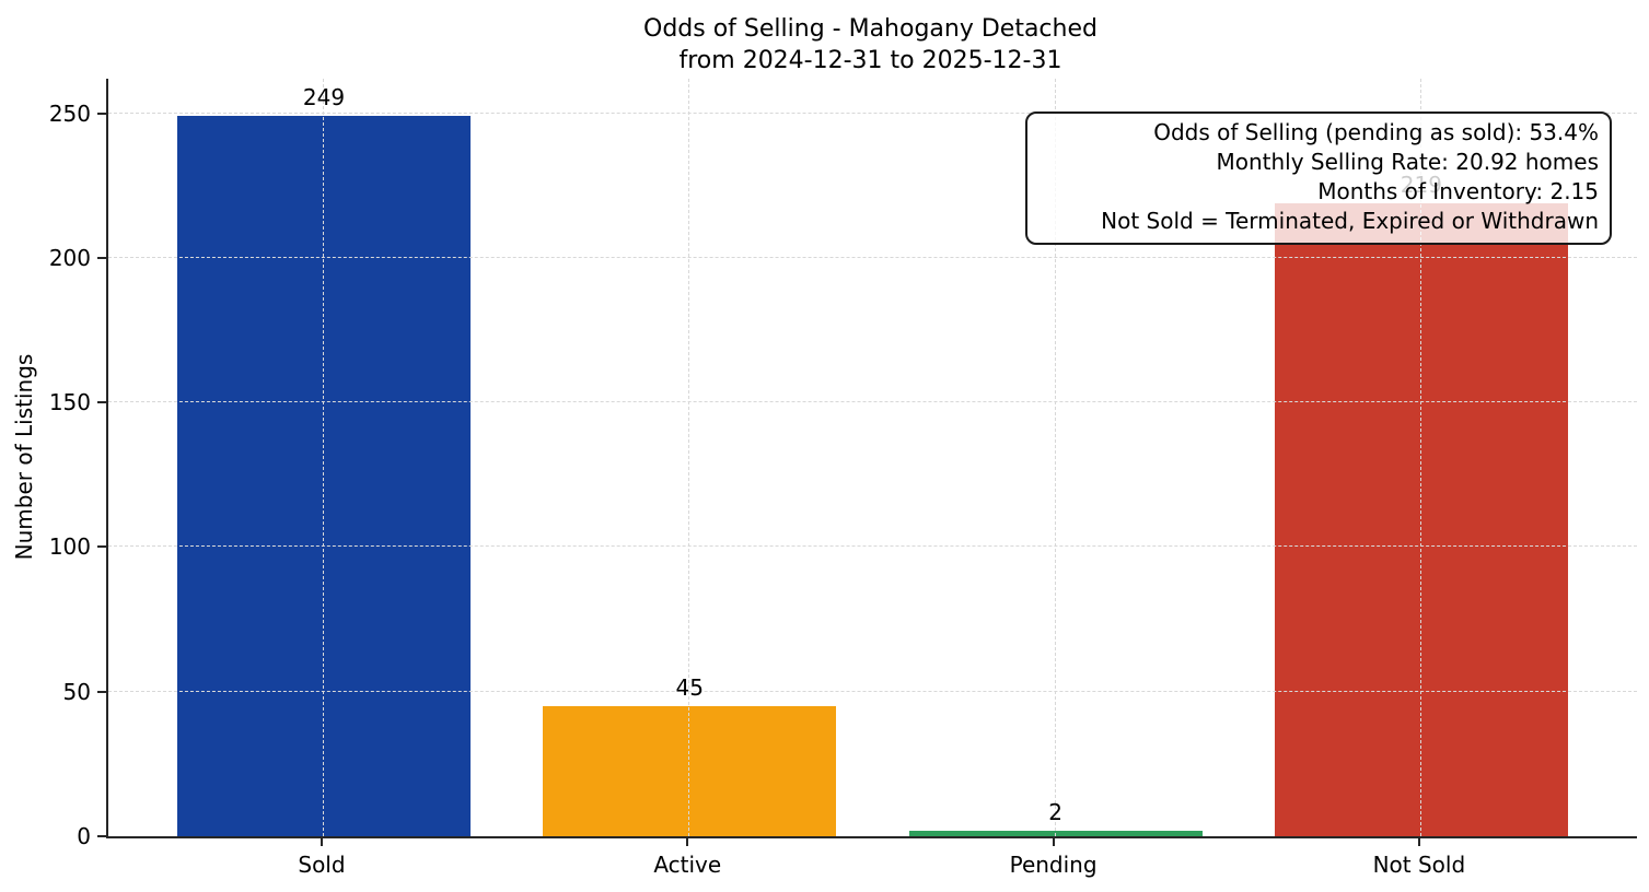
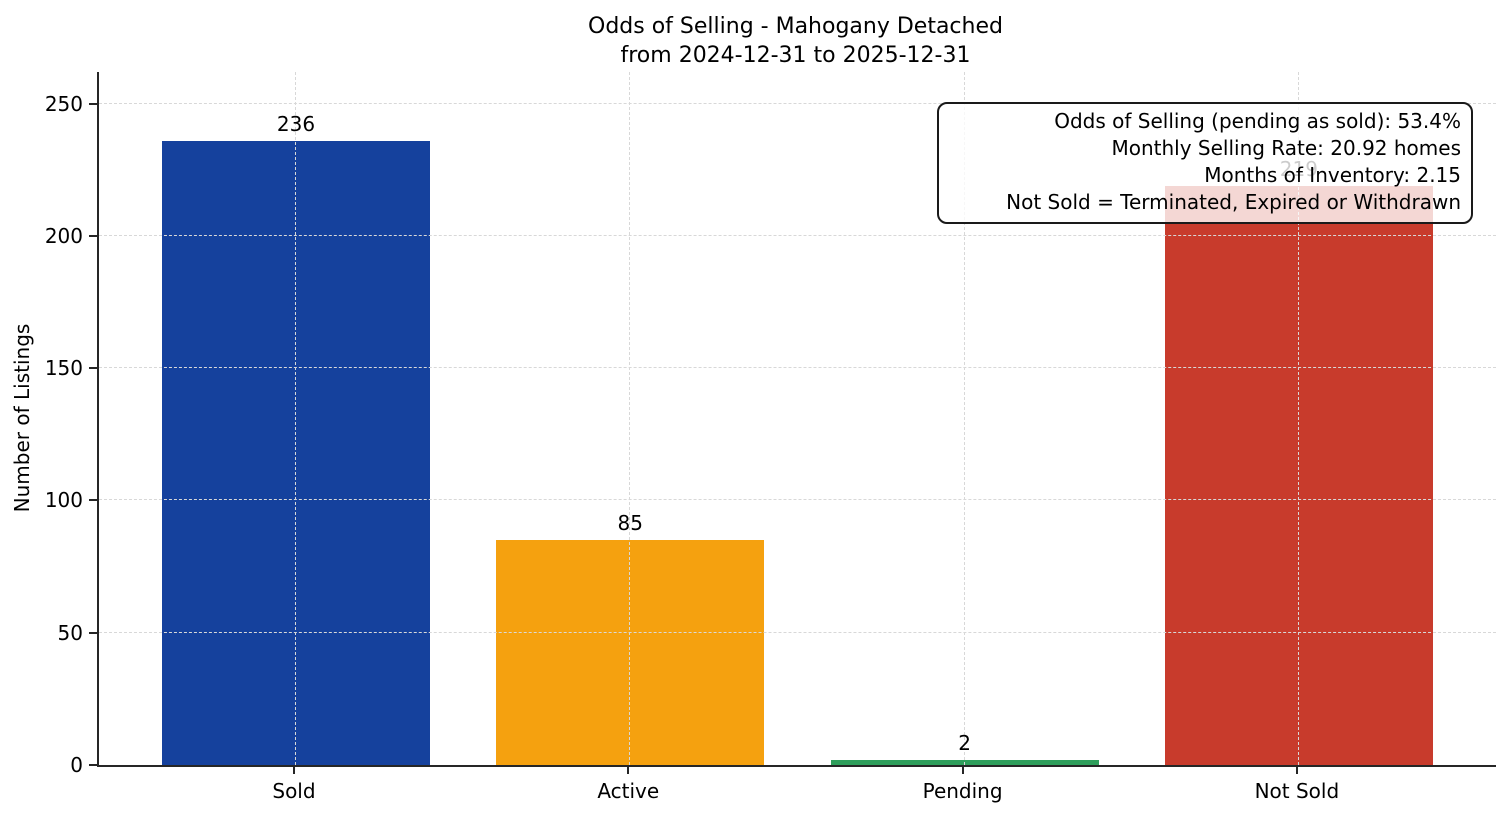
Sold: 249 -> 236
Active: 45 -> 85
